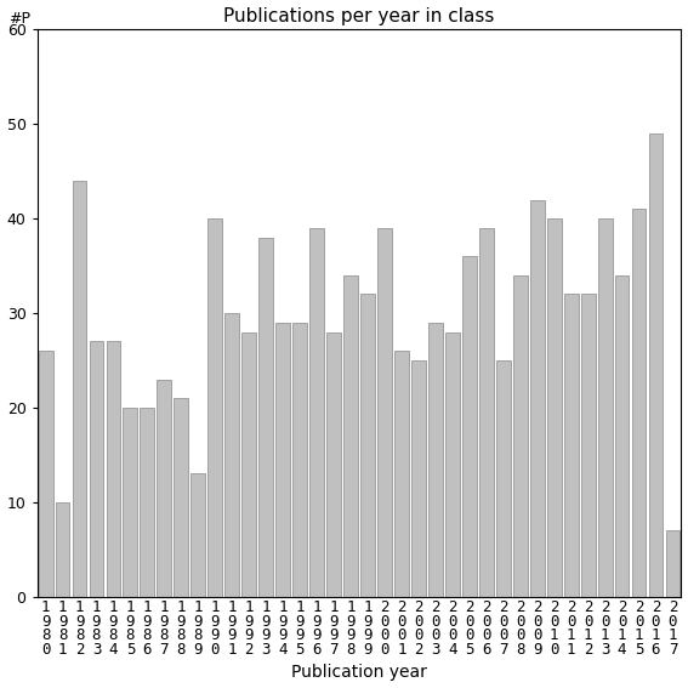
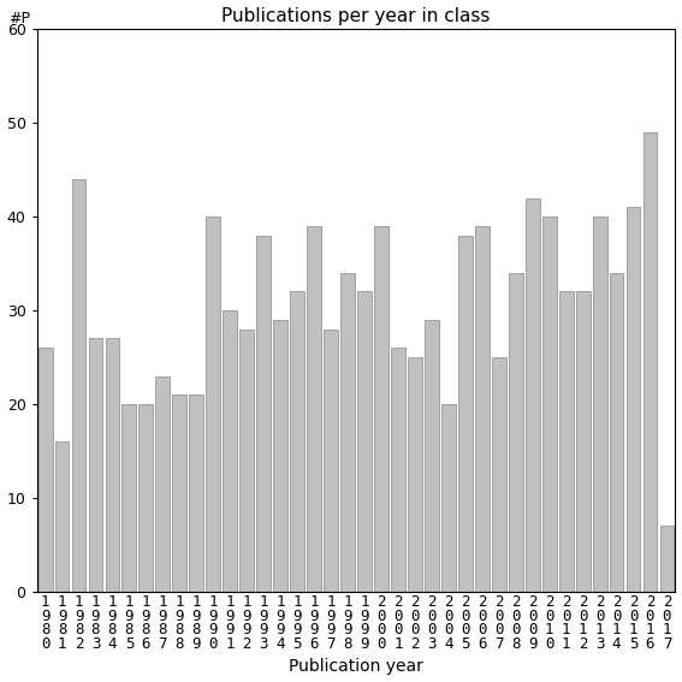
1 9 8 1: 10 -> 16
1 9 8 9: 13 -> 21
1 9 9 5: 29 -> 32
2 0 0 4: 28 -> 20
2 0 0 5: 36 -> 38
